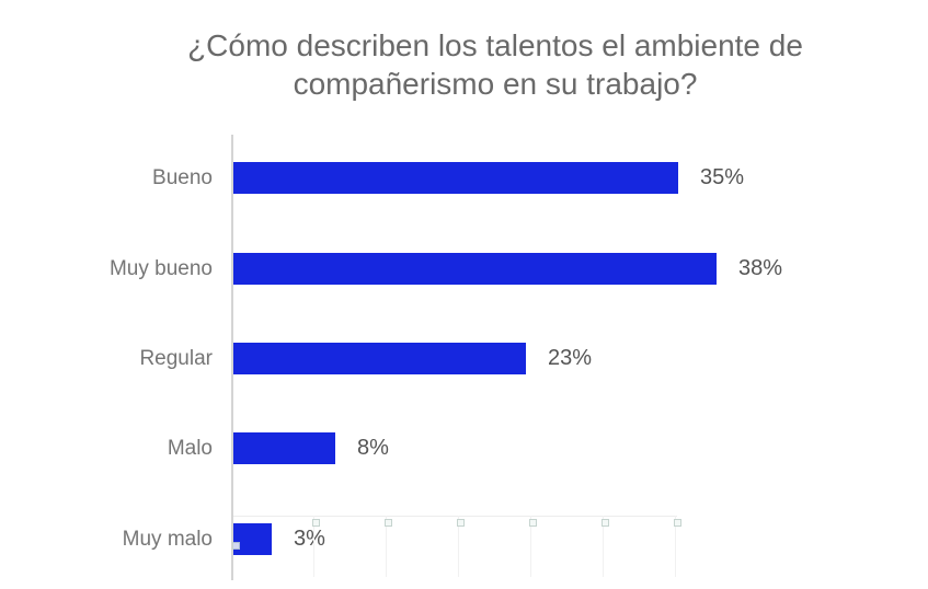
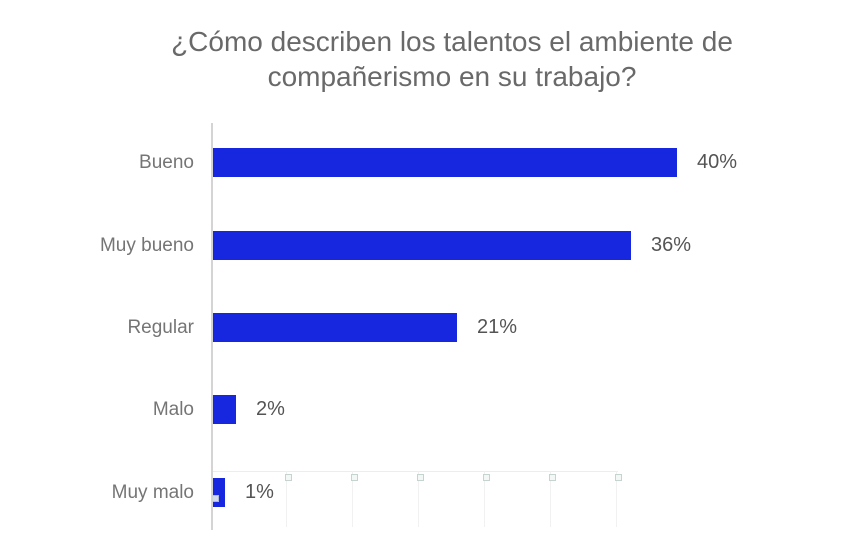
Bueno: 35% -> 40%
Muy bueno: 38% -> 36%
Regular: 23% -> 21%
Malo: 8% -> 2%
Muy malo: 3% -> 1%
